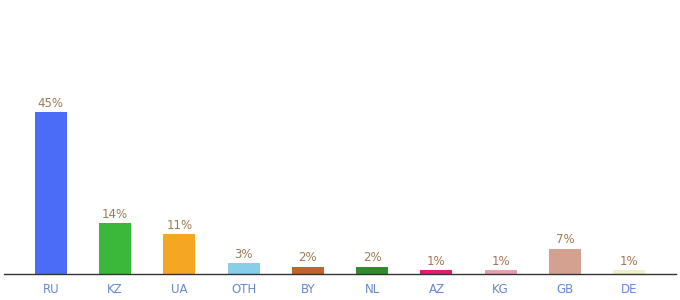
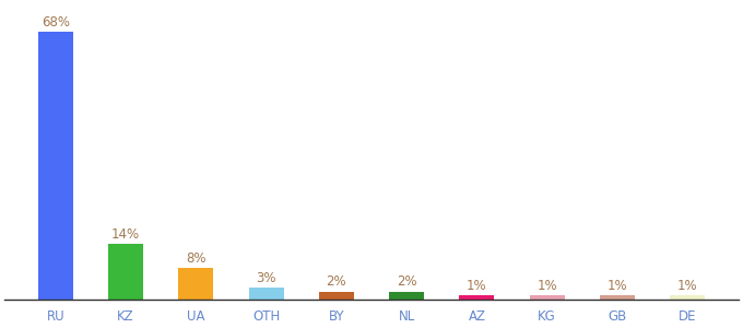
RU: 45% -> 68%
UA: 11% -> 8%
GB: 7% -> 1%
